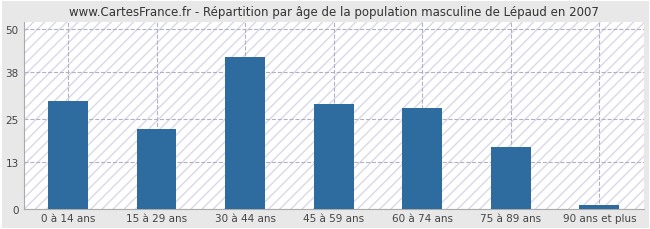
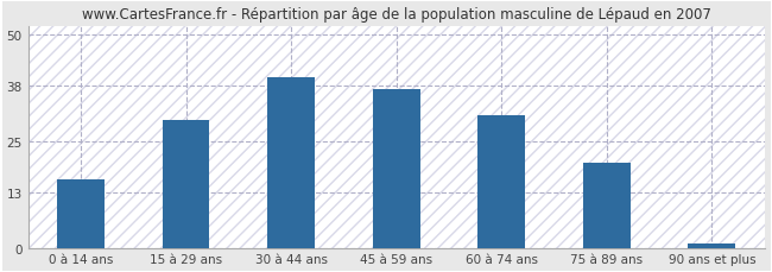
0 à 14 ans: 30 -> 16
15 à 29 ans: 22 -> 30
30 à 44 ans: 42 -> 40
45 à 59 ans: 29 -> 37
60 à 74 ans: 28 -> 31
75 à 89 ans: 17 -> 20
